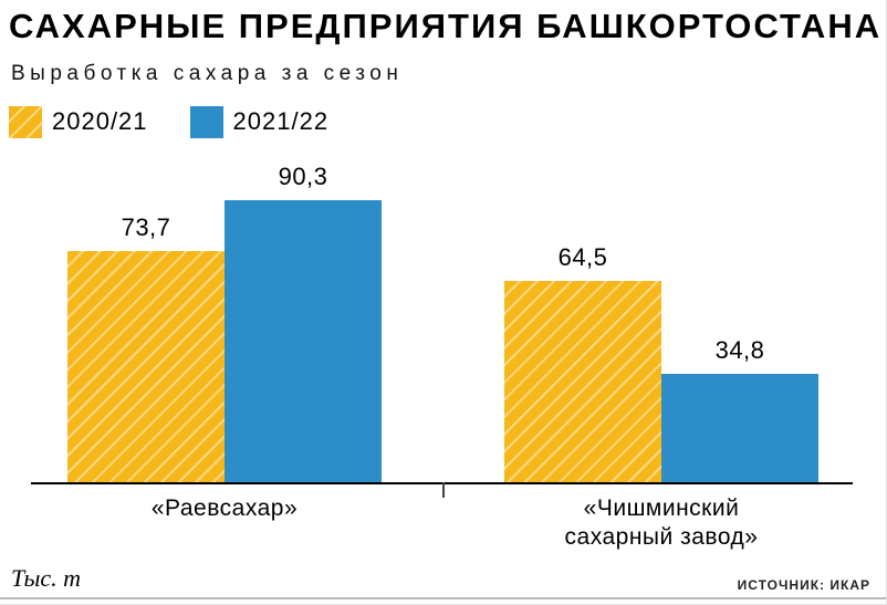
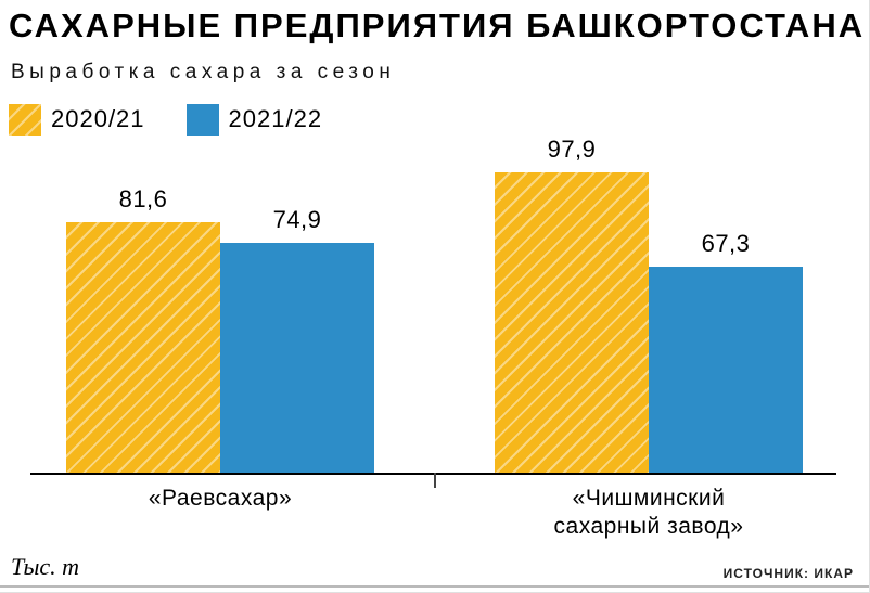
2020/21/«Раевсахар»: 73,7 -> 81,6
2021/22/«Раевсахар»: 90,3 -> 74,9
2020/21/«Чишминский сахарный завод»: 64,5 -> 97,9
2021/22/«Чишминский сахарный завод»: 34,8 -> 67,3
